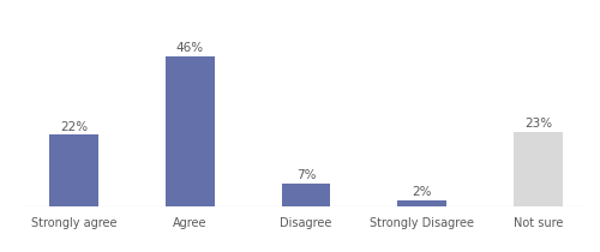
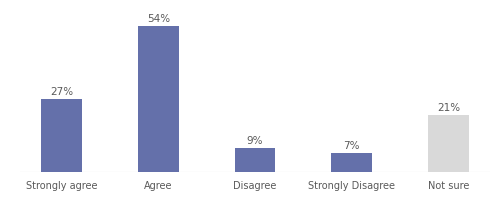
Strongly agree: 22% -> 27%
Agree: 46% -> 54%
Disagree: 7% -> 9%
Strongly Disagree: 2% -> 7%
Not sure: 23% -> 21%
